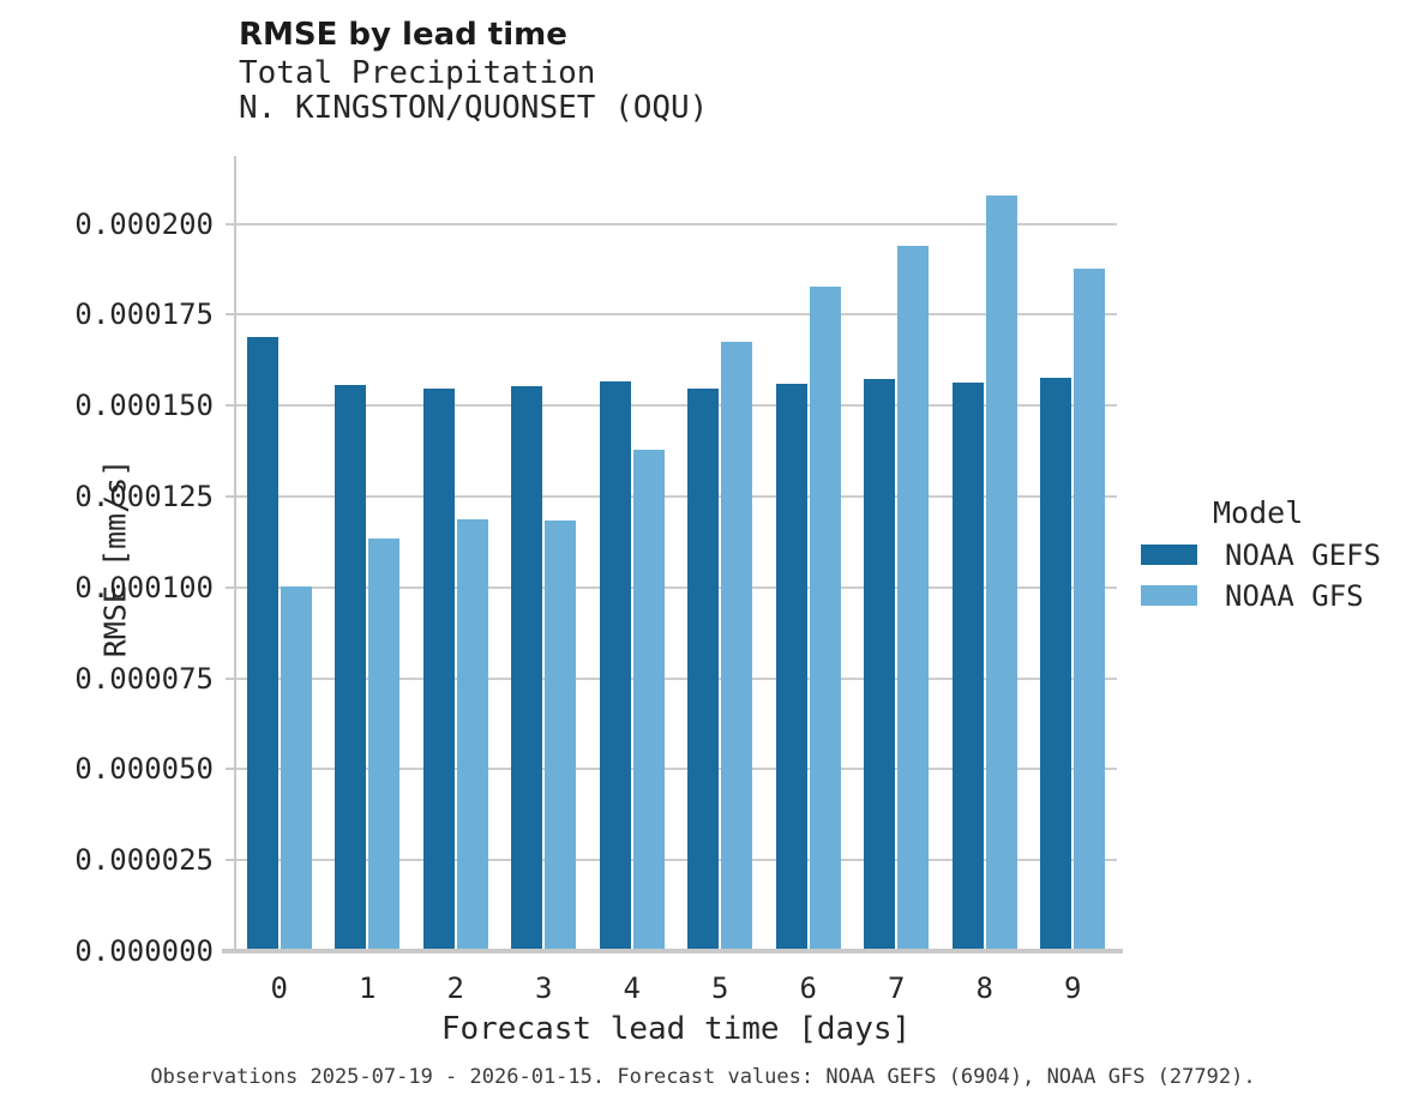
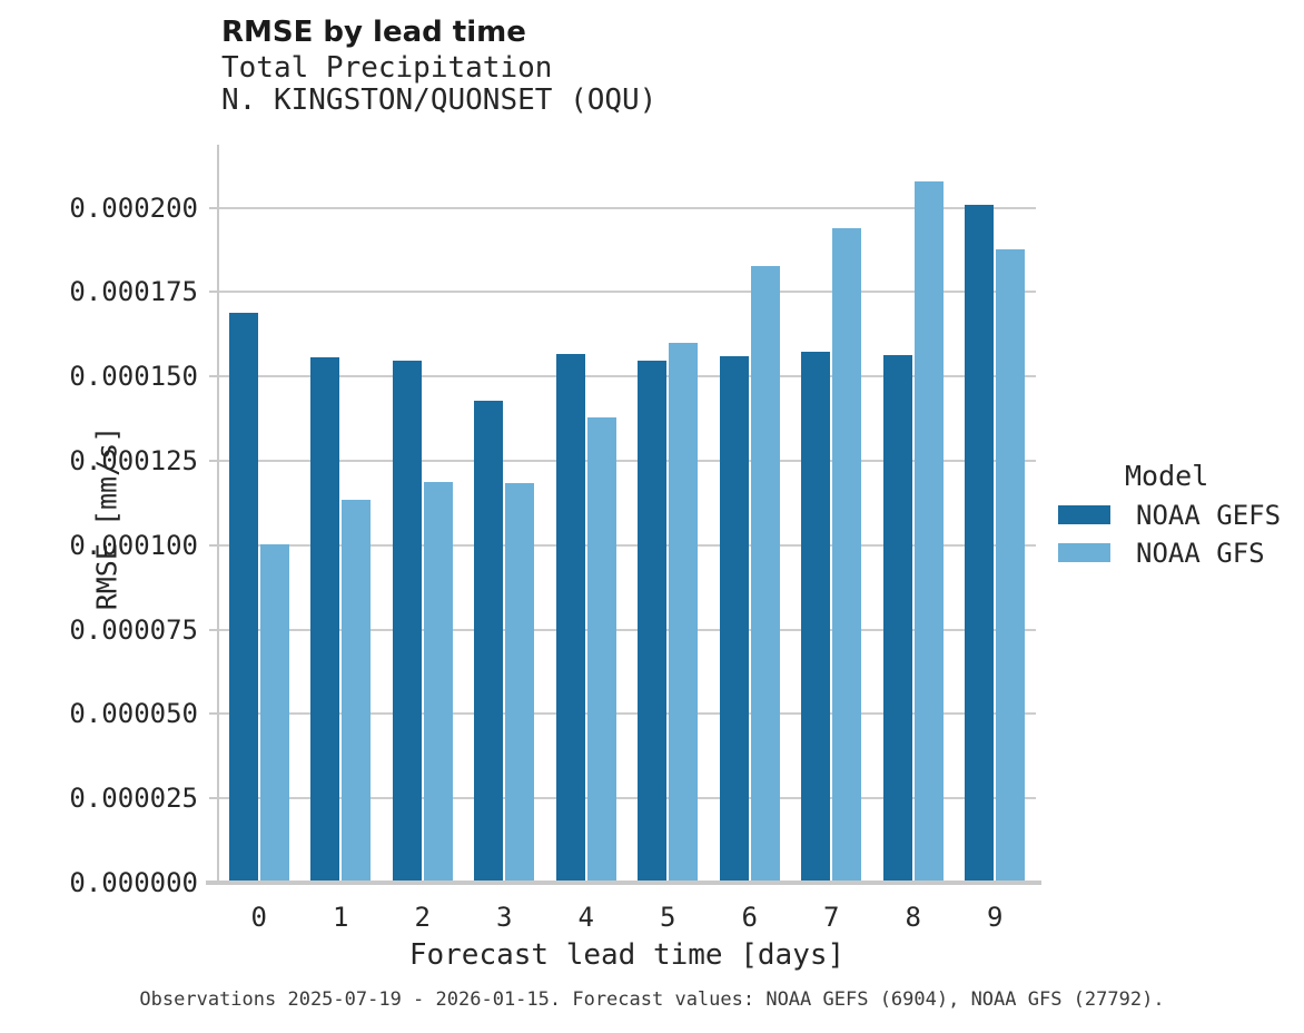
NOAA GEFS/3: 0.000155 -> 0.000143
NOAA GFS/5: 0.000168 -> 0.000160
NOAA GEFS/9: 0.000158 -> 0.000201
